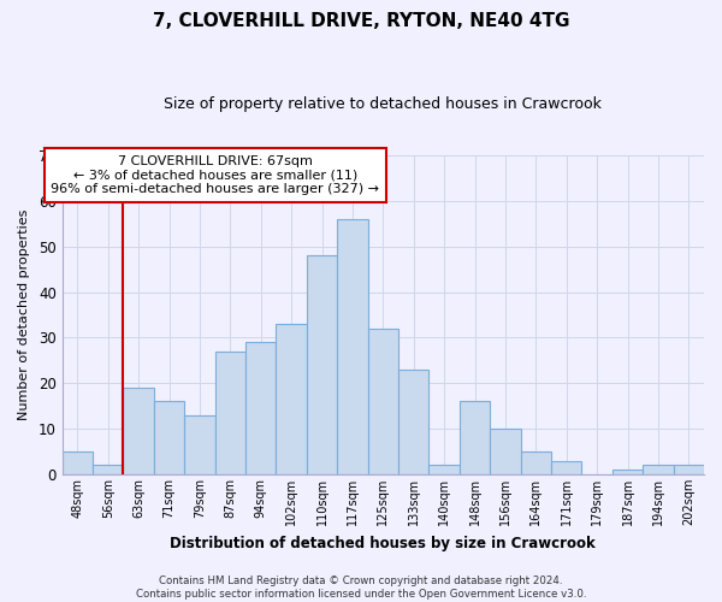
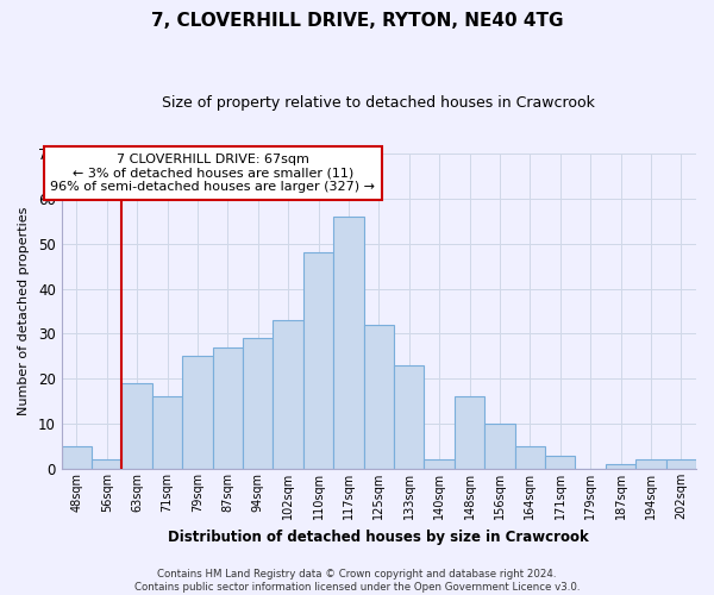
79sqm: 13 -> 25
